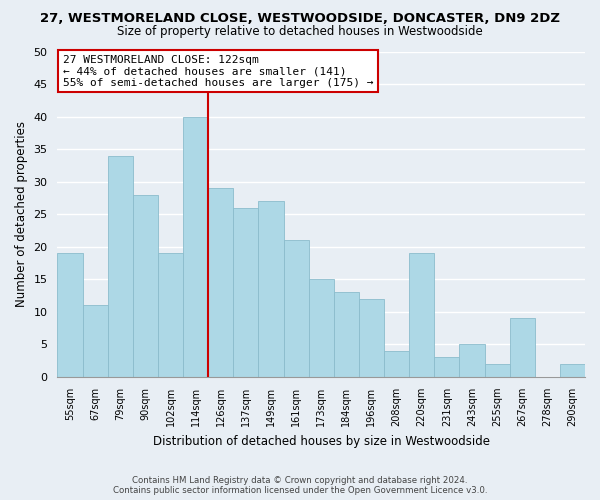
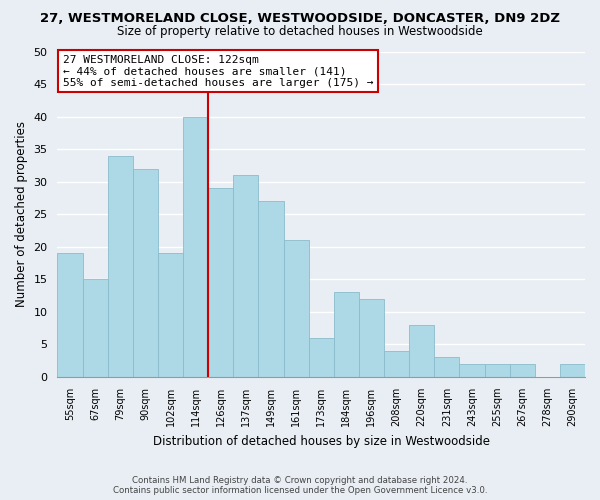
67sqm: 11 -> 15
90sqm: 28 -> 32
137sqm: 26 -> 31
173sqm: 15 -> 6
220sqm: 19 -> 8
243sqm: 5 -> 2
267sqm: 9 -> 2
